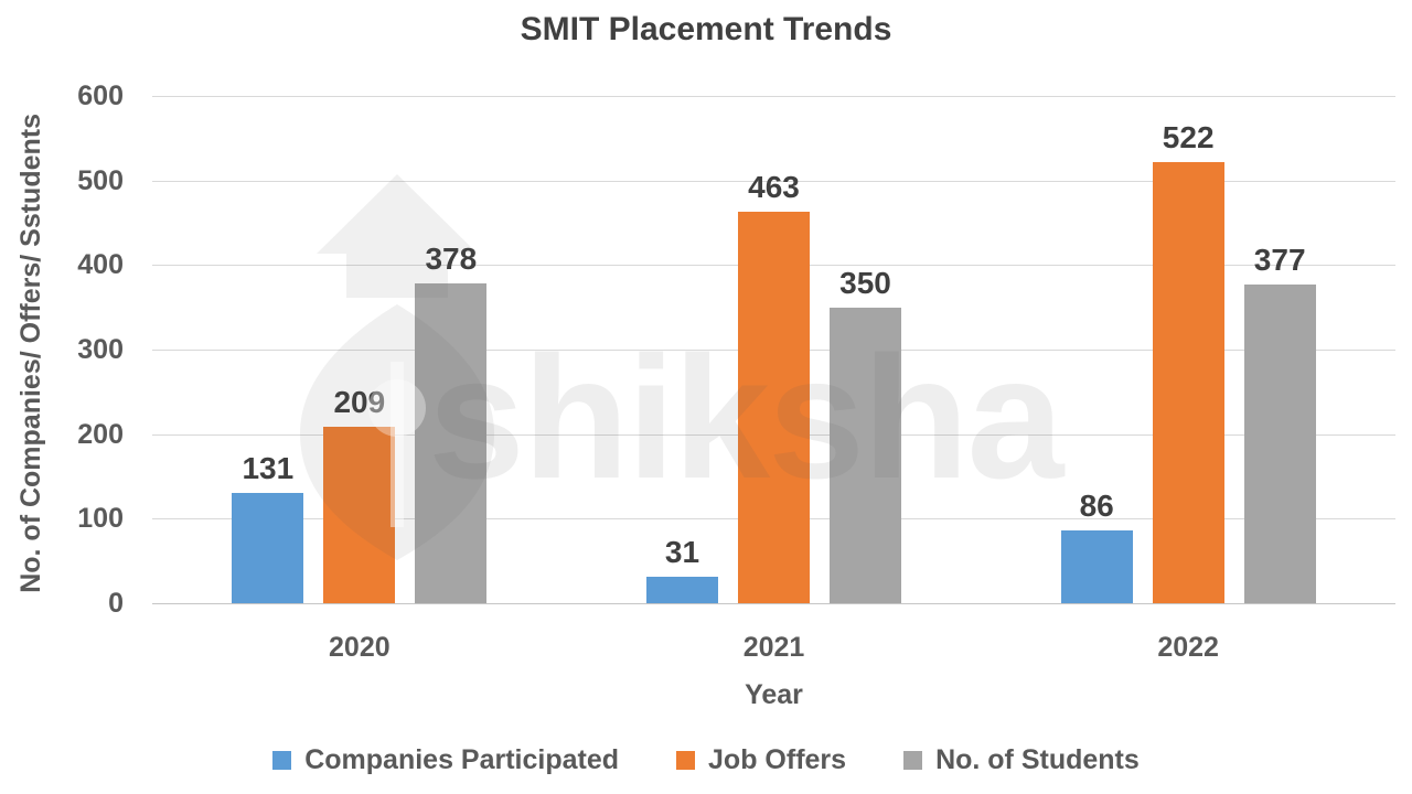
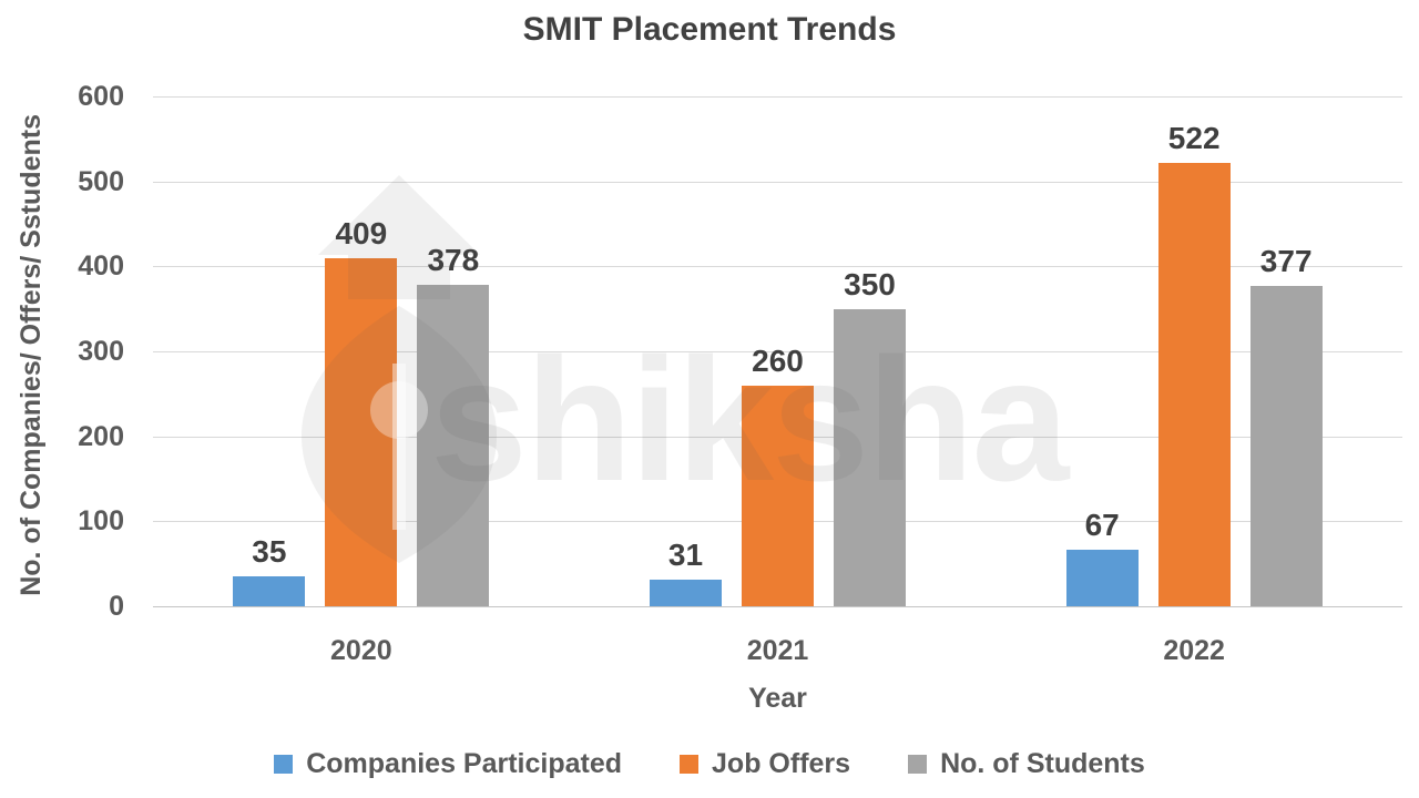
Companies Participated/2020: 131 -> 35
Job Offers/2020: 209 -> 409
Job Offers/2021: 463 -> 260
Companies Participated/2022: 86 -> 67
